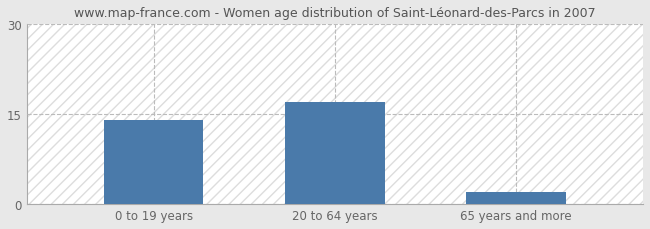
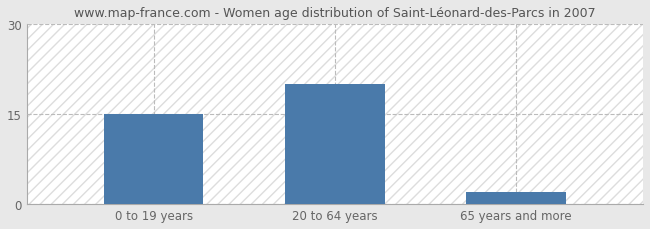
0 to 19 years: 14 -> 15
20 to 64 years: 17 -> 20
